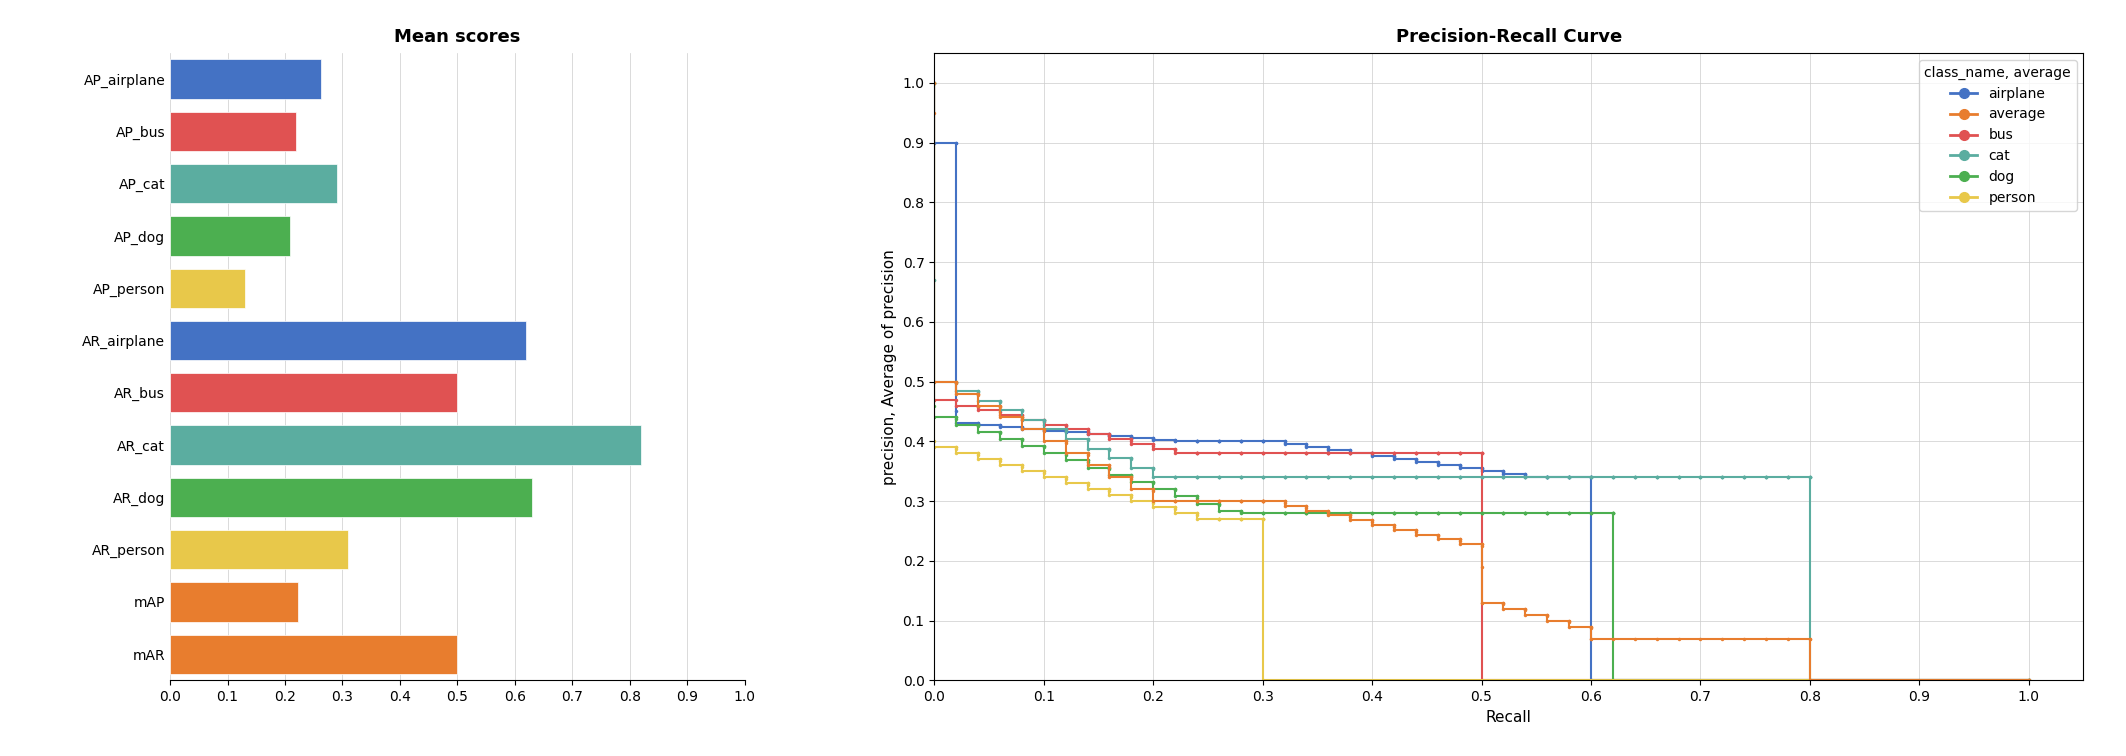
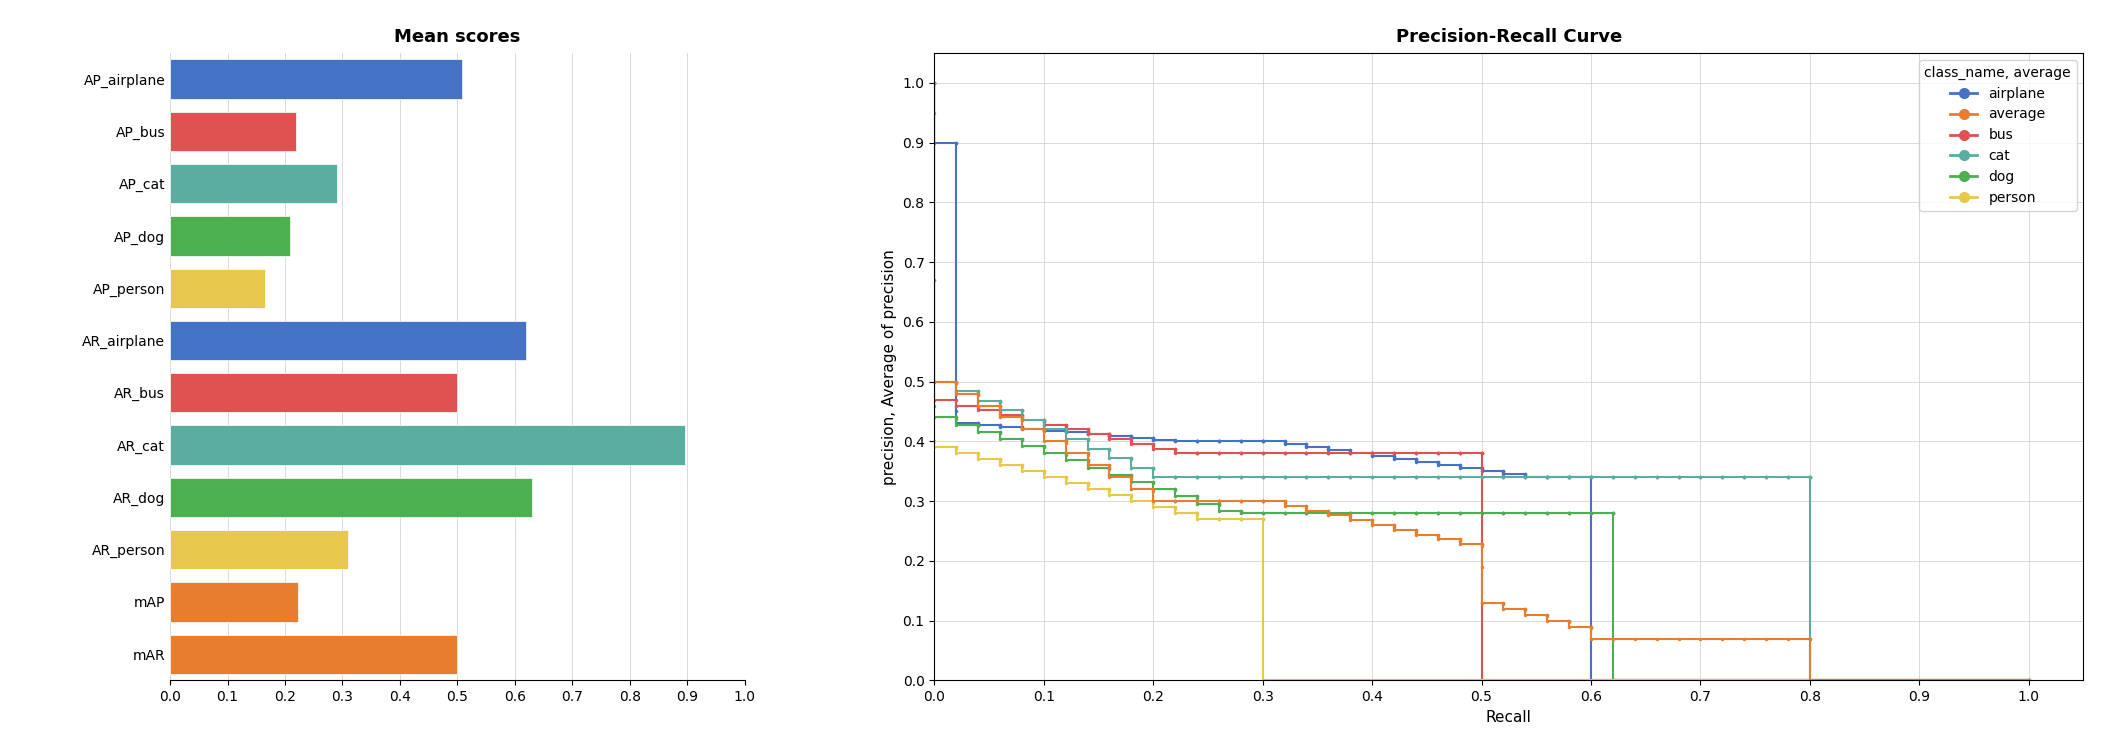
Mean scores/AP_airplane: 0.262 -> 0.508
Mean scores/AP_person: 0.130 -> 0.166
Mean scores/AR_cat: 0.820 -> 0.896
